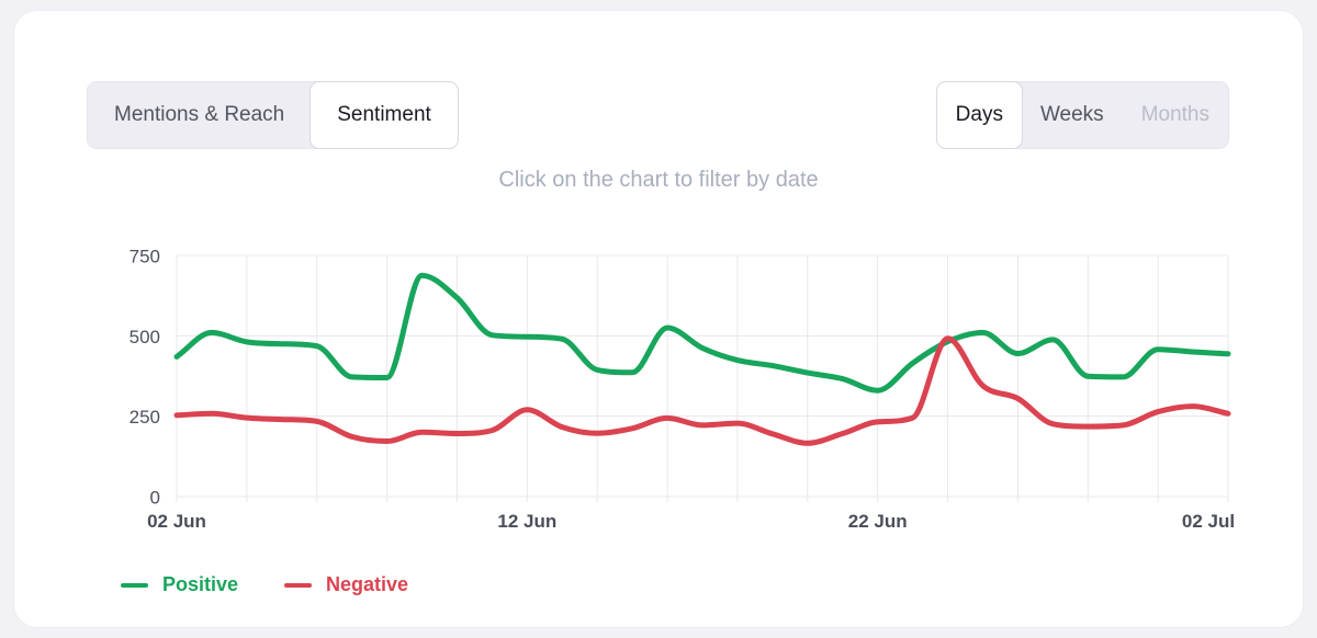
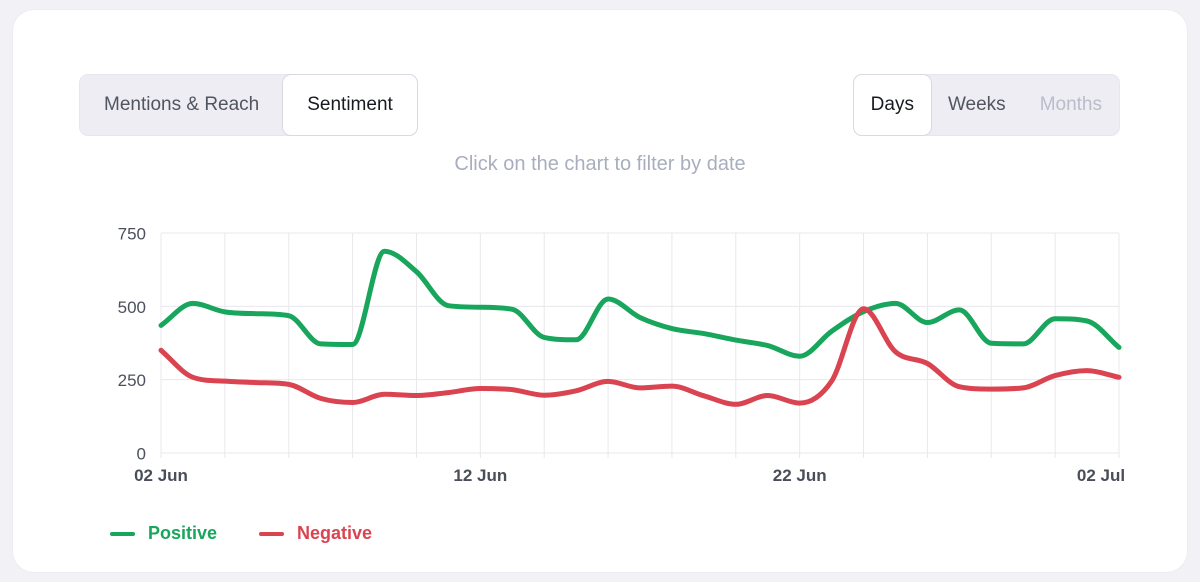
Negative/02 Jun: 250 -> 350
Negative/12 Jun: 270 -> 220
Negative/22 Jun: 230 -> 170
Positive/02 Jul: 440 -> 360
